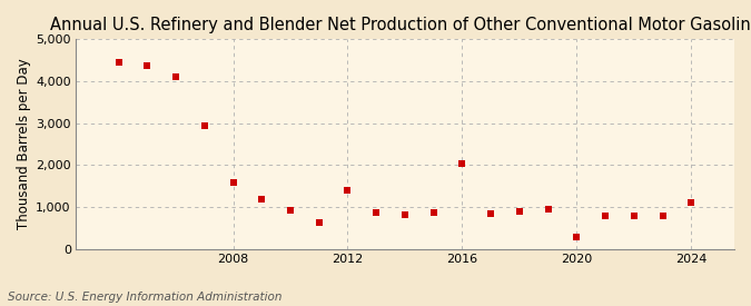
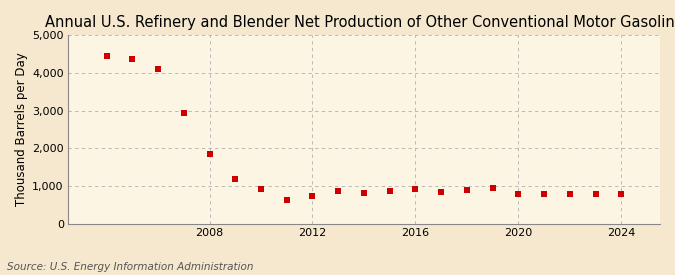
2008: 1,600 -> 1,840
2012: 1,400 -> 750
2016: 2,050 -> 920
2020: 300 -> 790
2024: 1,100 -> 790
